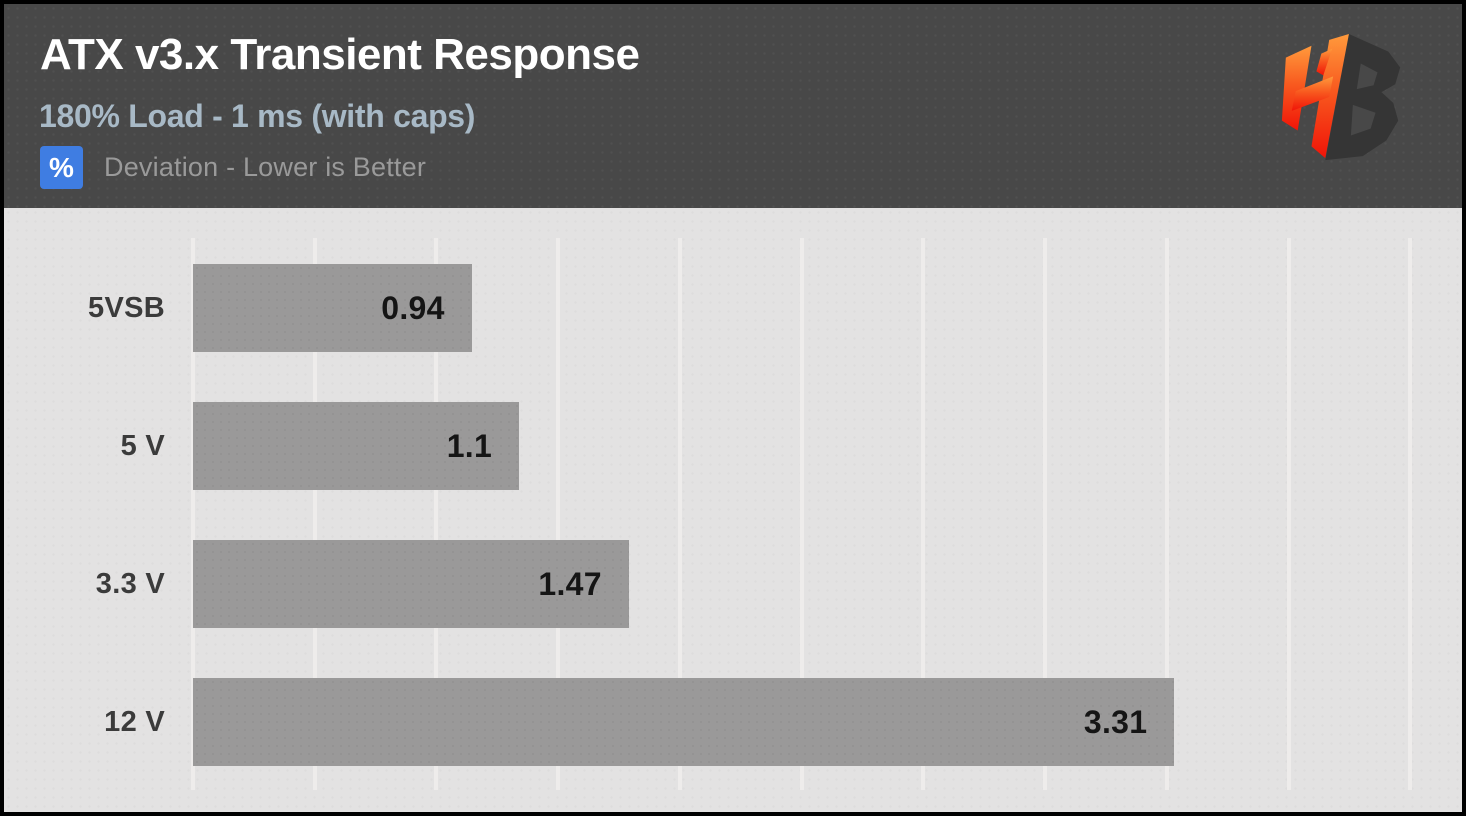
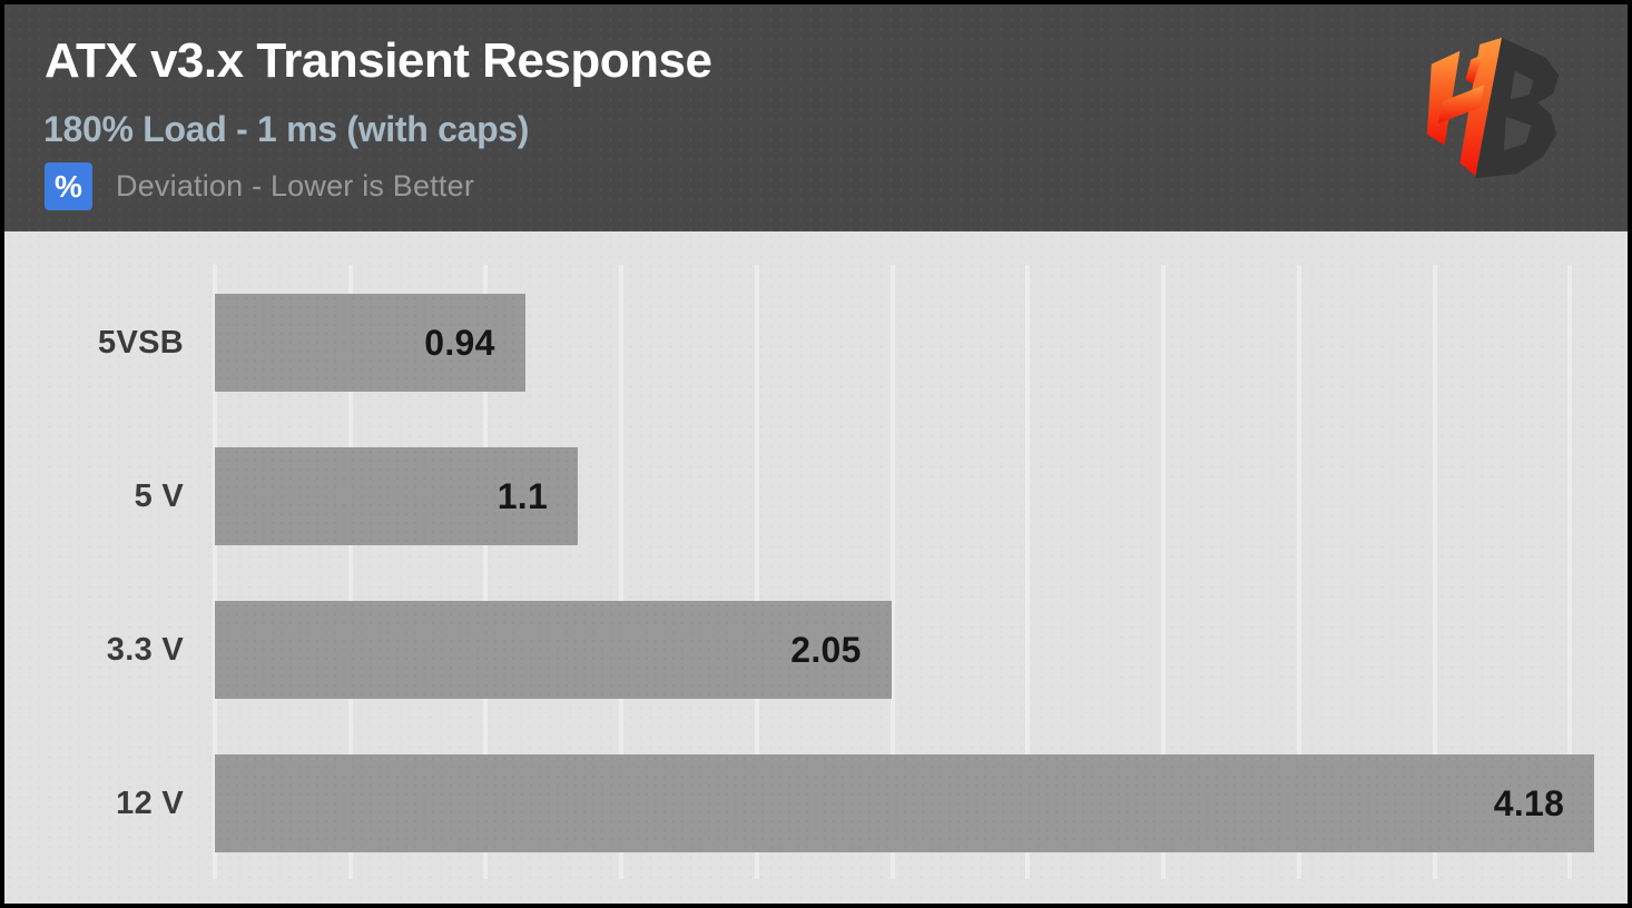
3.3 V: 1.47 -> 2.05
12 V: 3.31 -> 4.18
